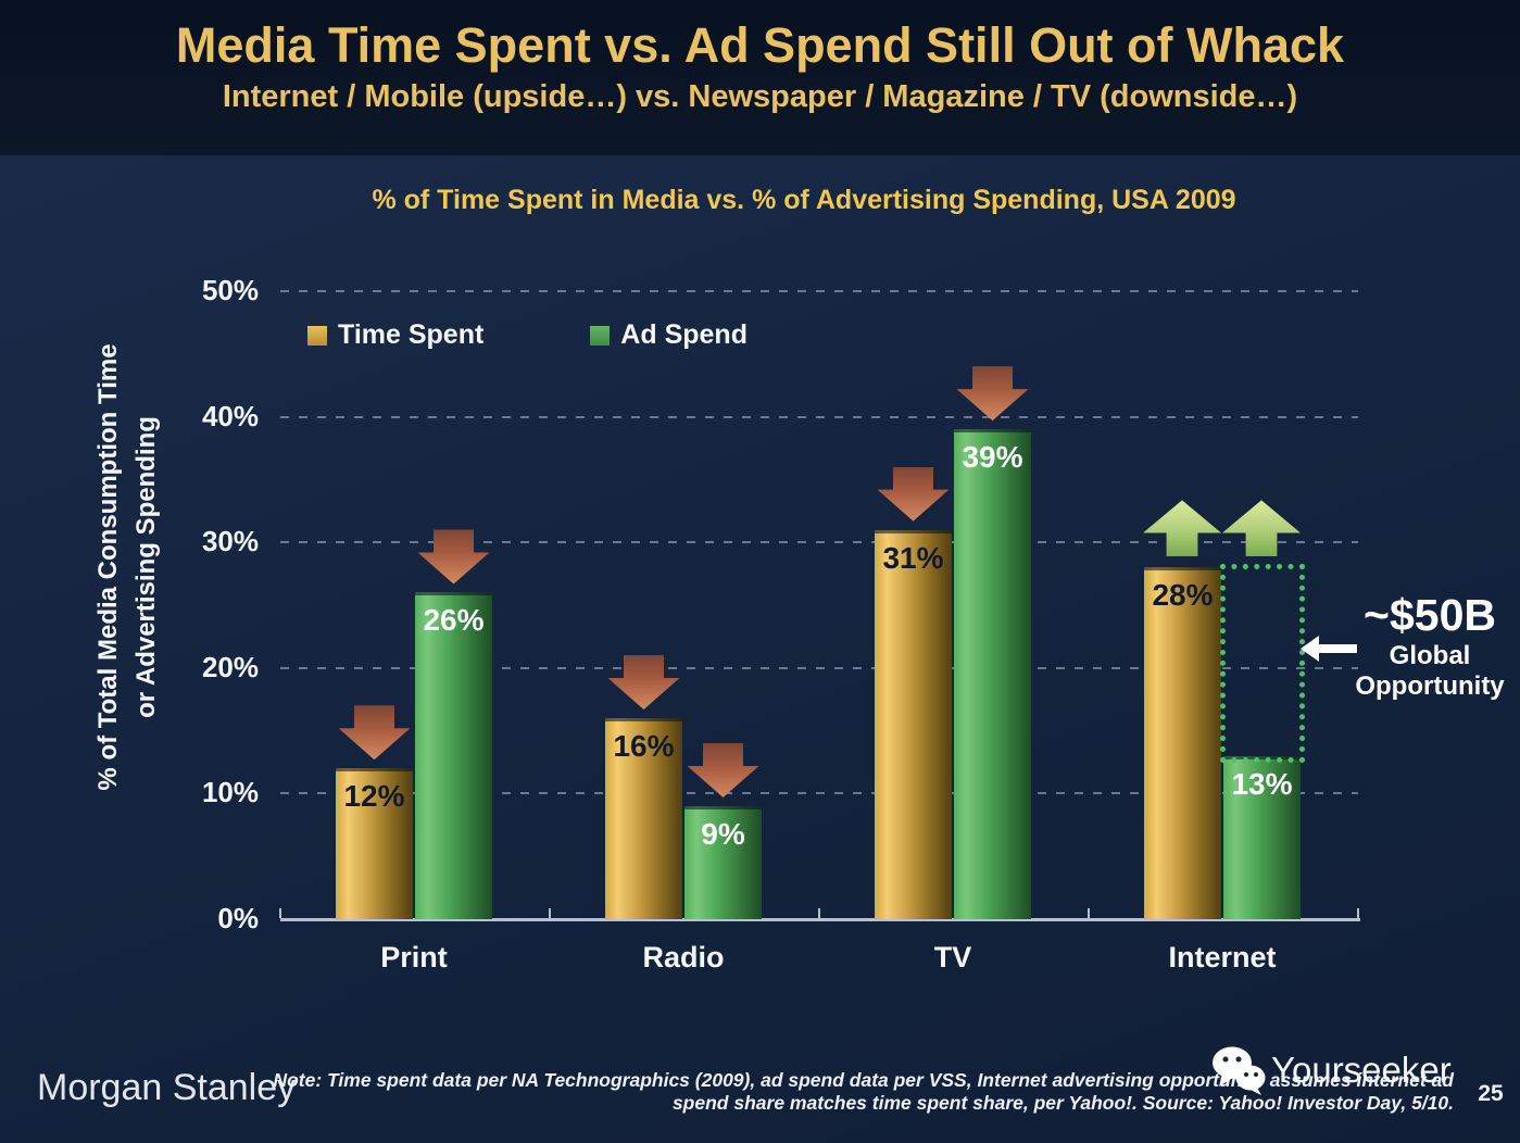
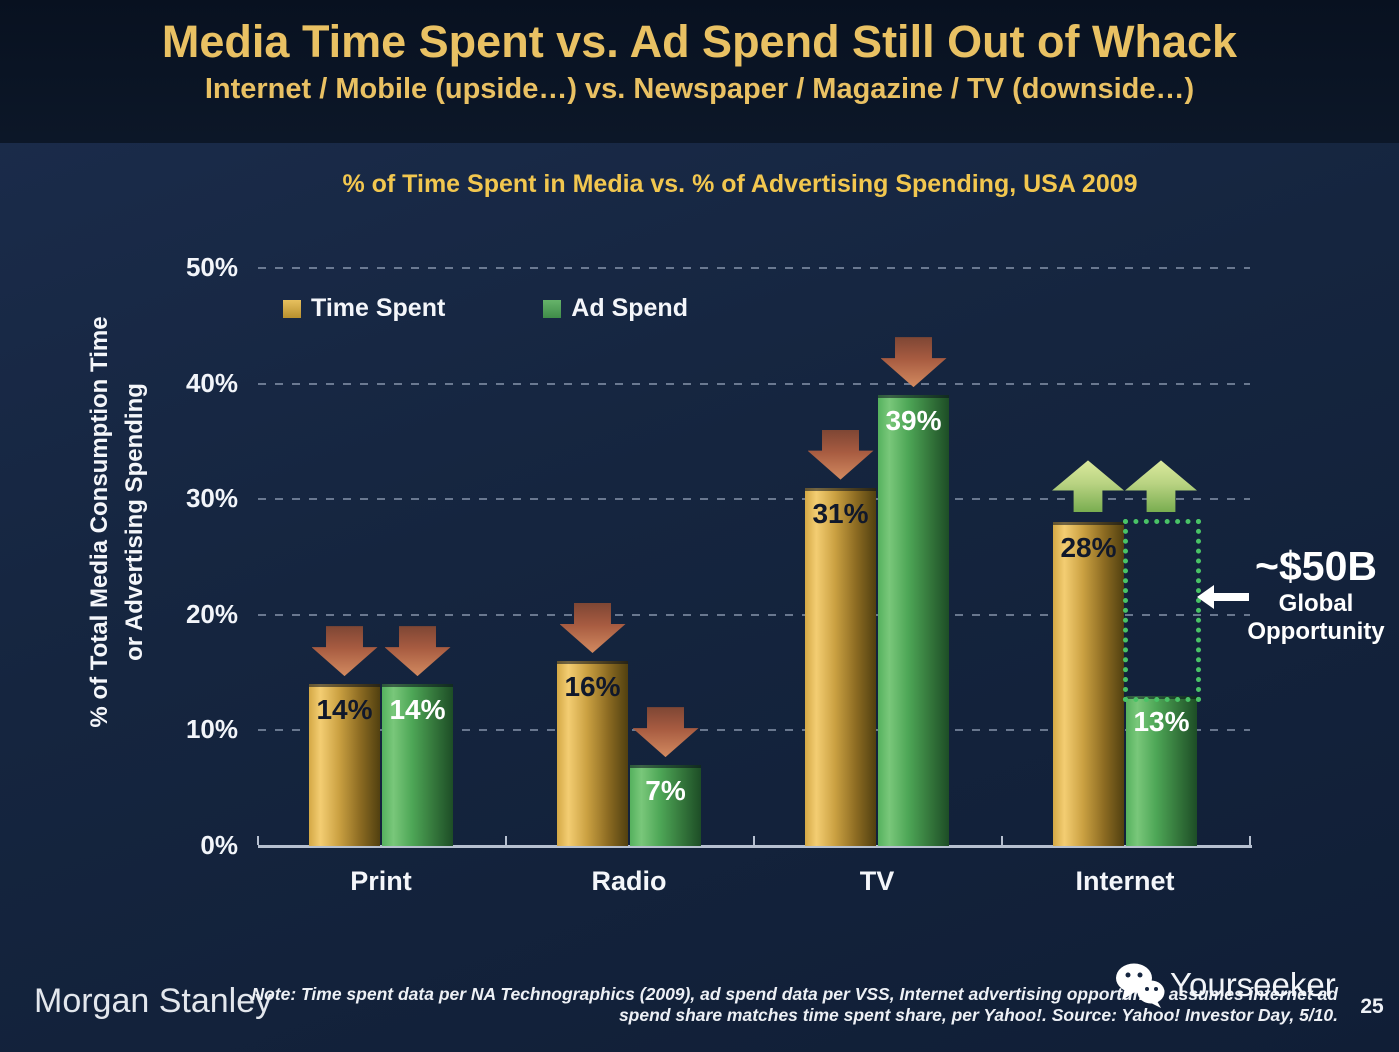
Time Spent/Print: 12% -> 14%
Ad Spend/Print: 26% -> 14%
Ad Spend/Radio: 9% -> 7%
